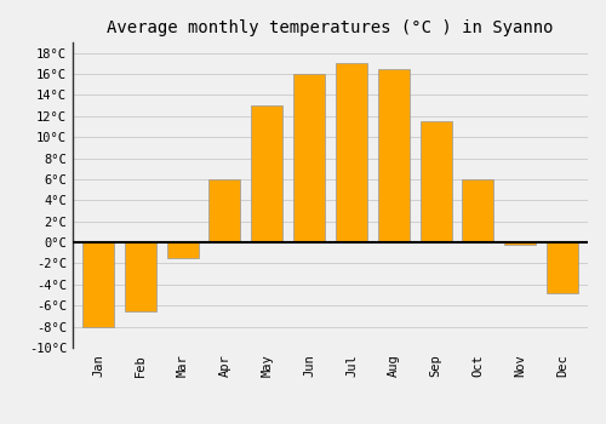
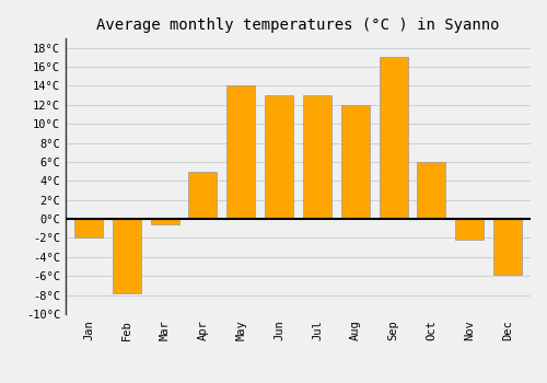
Jan: -8.0°C -> -2.0°C
Feb: -6.5°C -> -7.8°C
Mar: -1.5°C -> -0.6°C
Apr: 6.0°C -> 5.0°C
May: 13.0°C -> 14.0°C
Jun: 16.0°C -> 13.0°C
Jul: 17.0°C -> 13.0°C
Aug: 16.5°C -> 12.0°C
Sep: 11.5°C -> 17.0°C
Nov: -0.2°C -> -2.2°C
Dec: -4.8°C -> -5.8°C
